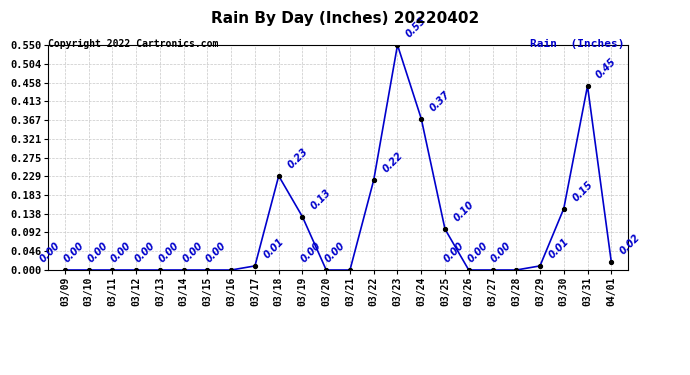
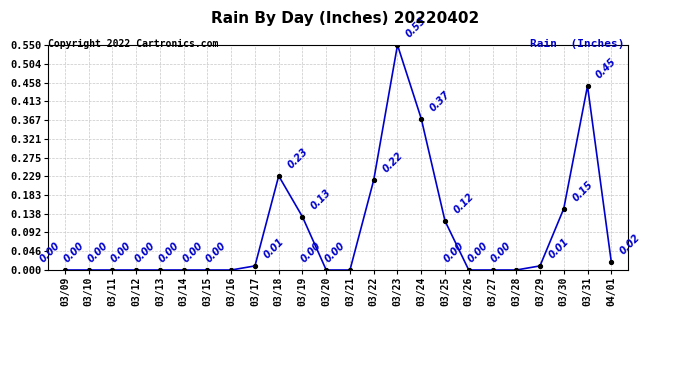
03/25: 0.10 -> 0.12
